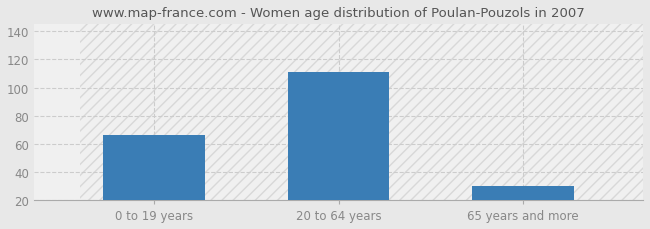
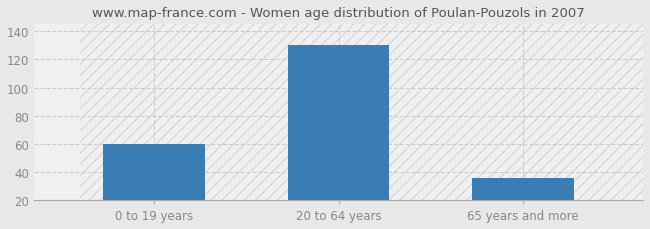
0 to 19 years: 66 -> 60
20 to 64 years: 111 -> 130
65 years and more: 30 -> 36
